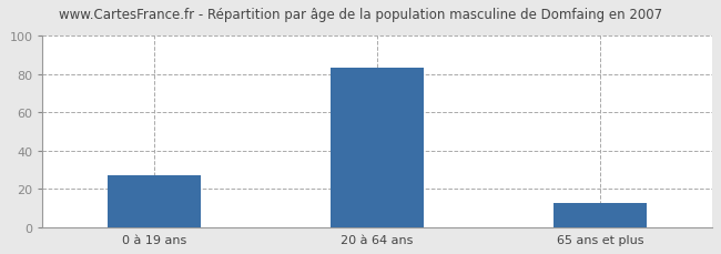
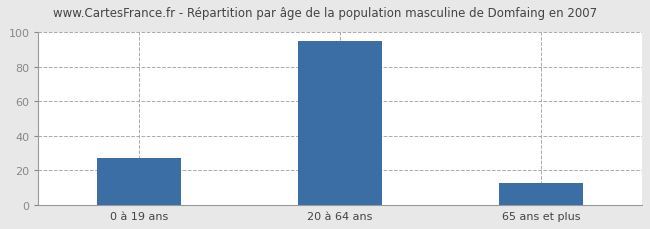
20 à 64 ans: 83 -> 95
